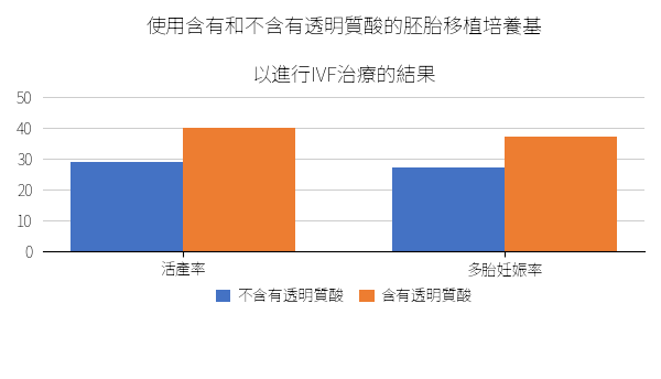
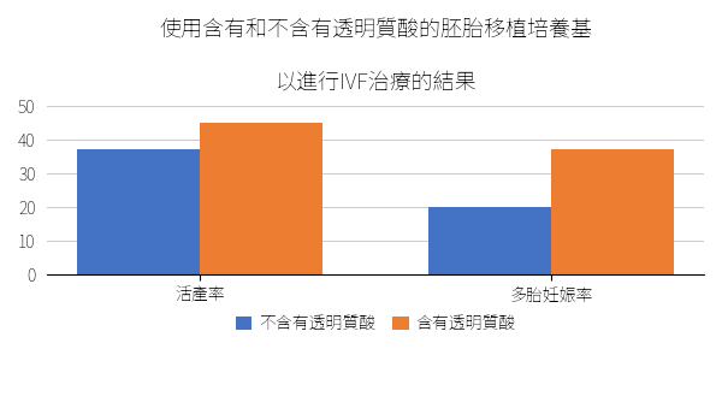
不含有透明質酸/活產率: 29 -> 37
含有透明質酸/活產率: 40 -> 45
不含有透明質酸/多胎妊娠率: 27 -> 20
